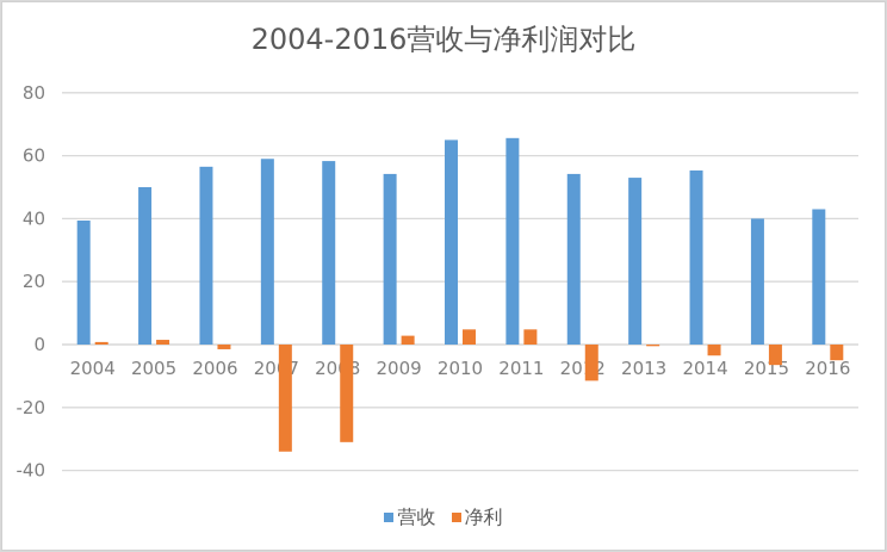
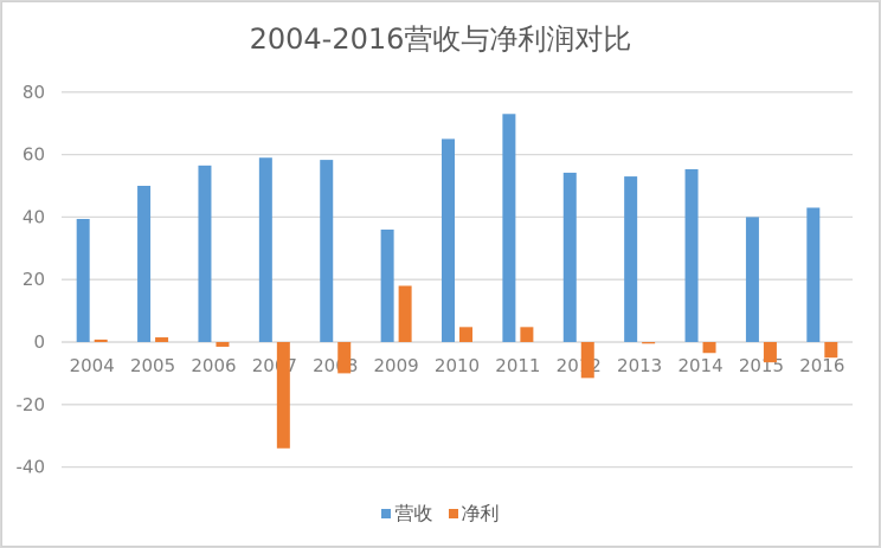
净利/2008: -31 -> -10
营收/2009: 54 -> 36
净利/2009: 3 -> 18
营收/2011: 66 -> 73
